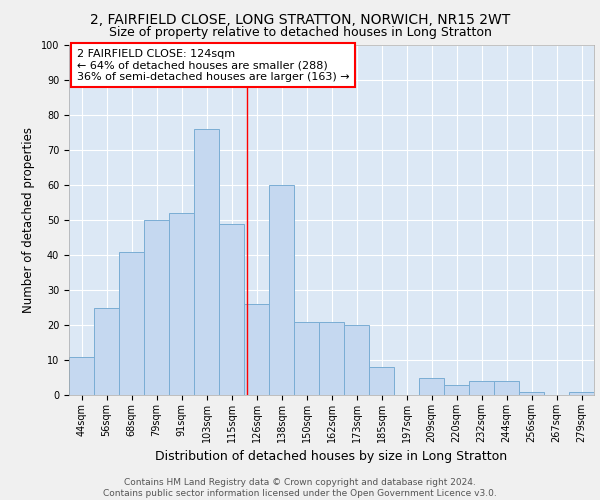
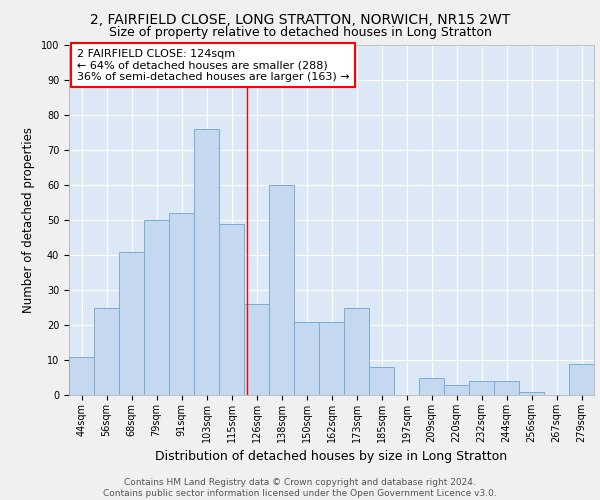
173sqm: 20 -> 25
279sqm: 1 -> 9
